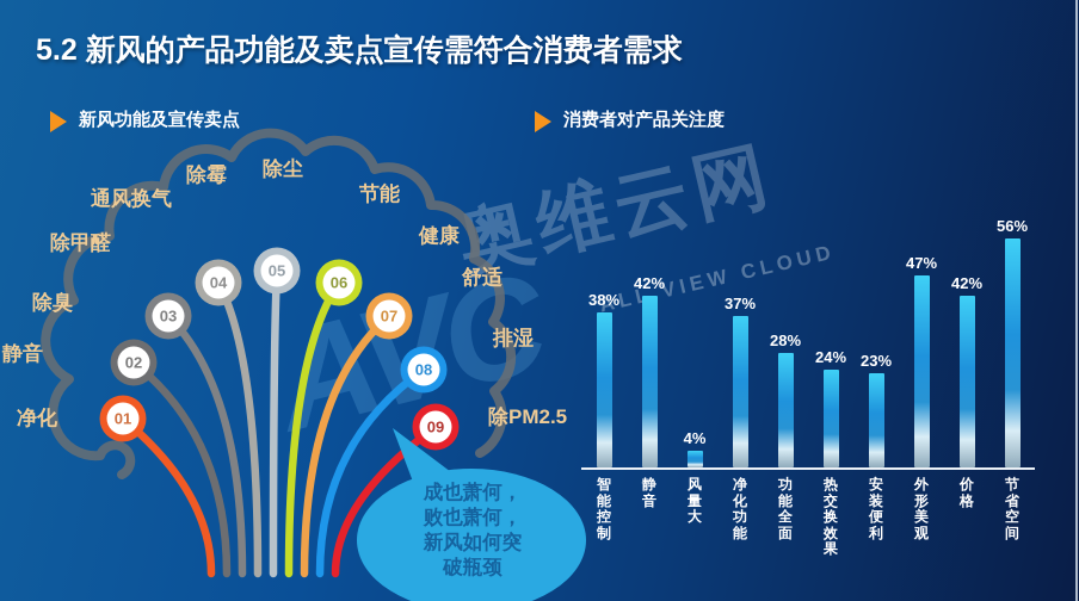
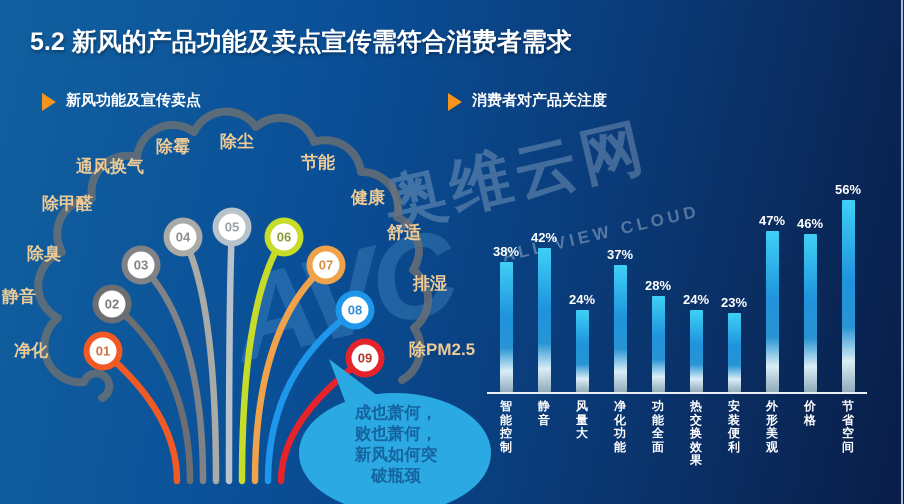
风量大: 4% -> 24%
价格: 42% -> 46%
